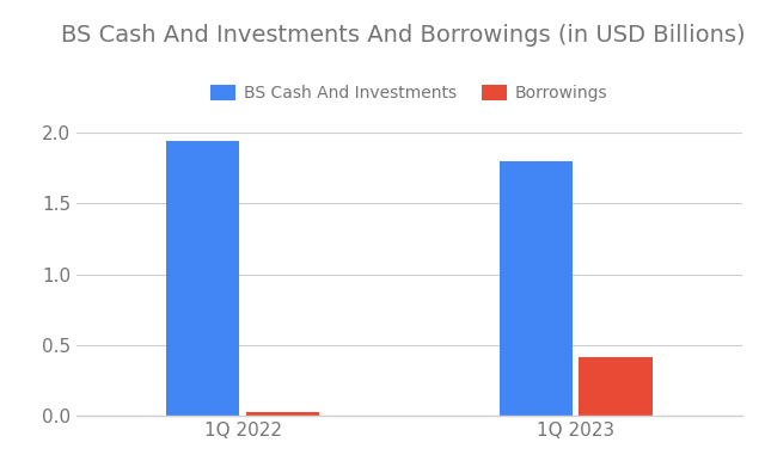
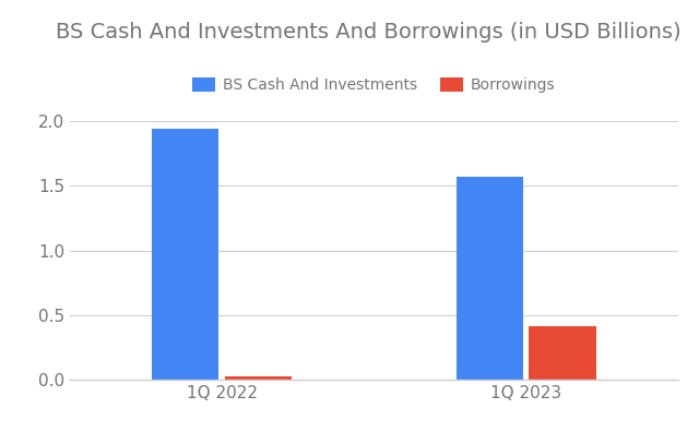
BS Cash And Investments/1Q 2023: 1.80 -> 1.57
